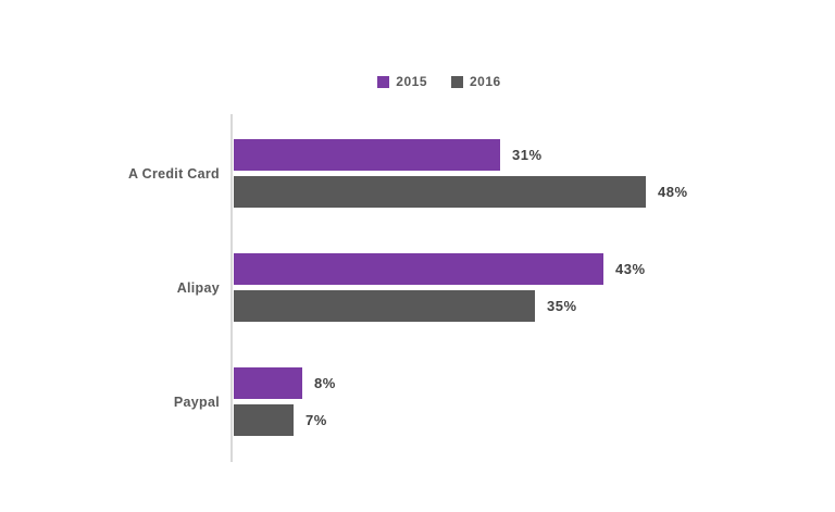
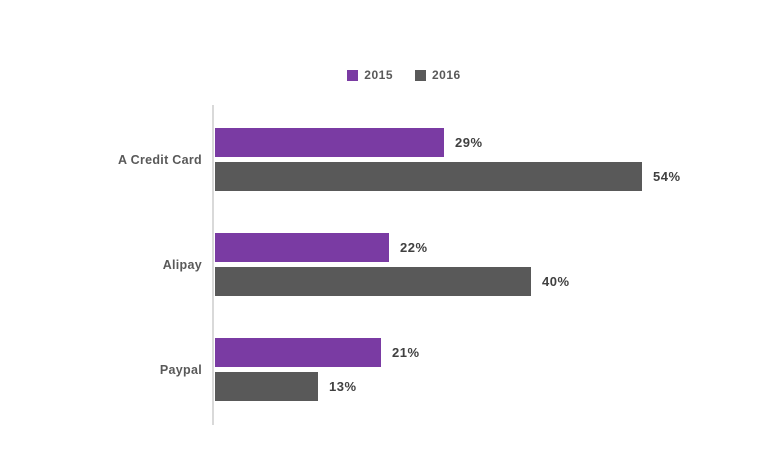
2015/A Credit Card: 31% -> 29%
2016/A Credit Card: 48% -> 54%
2015/Alipay: 43% -> 22%
2016/Alipay: 35% -> 40%
2015/Paypal: 8% -> 21%
2016/Paypal: 7% -> 13%
